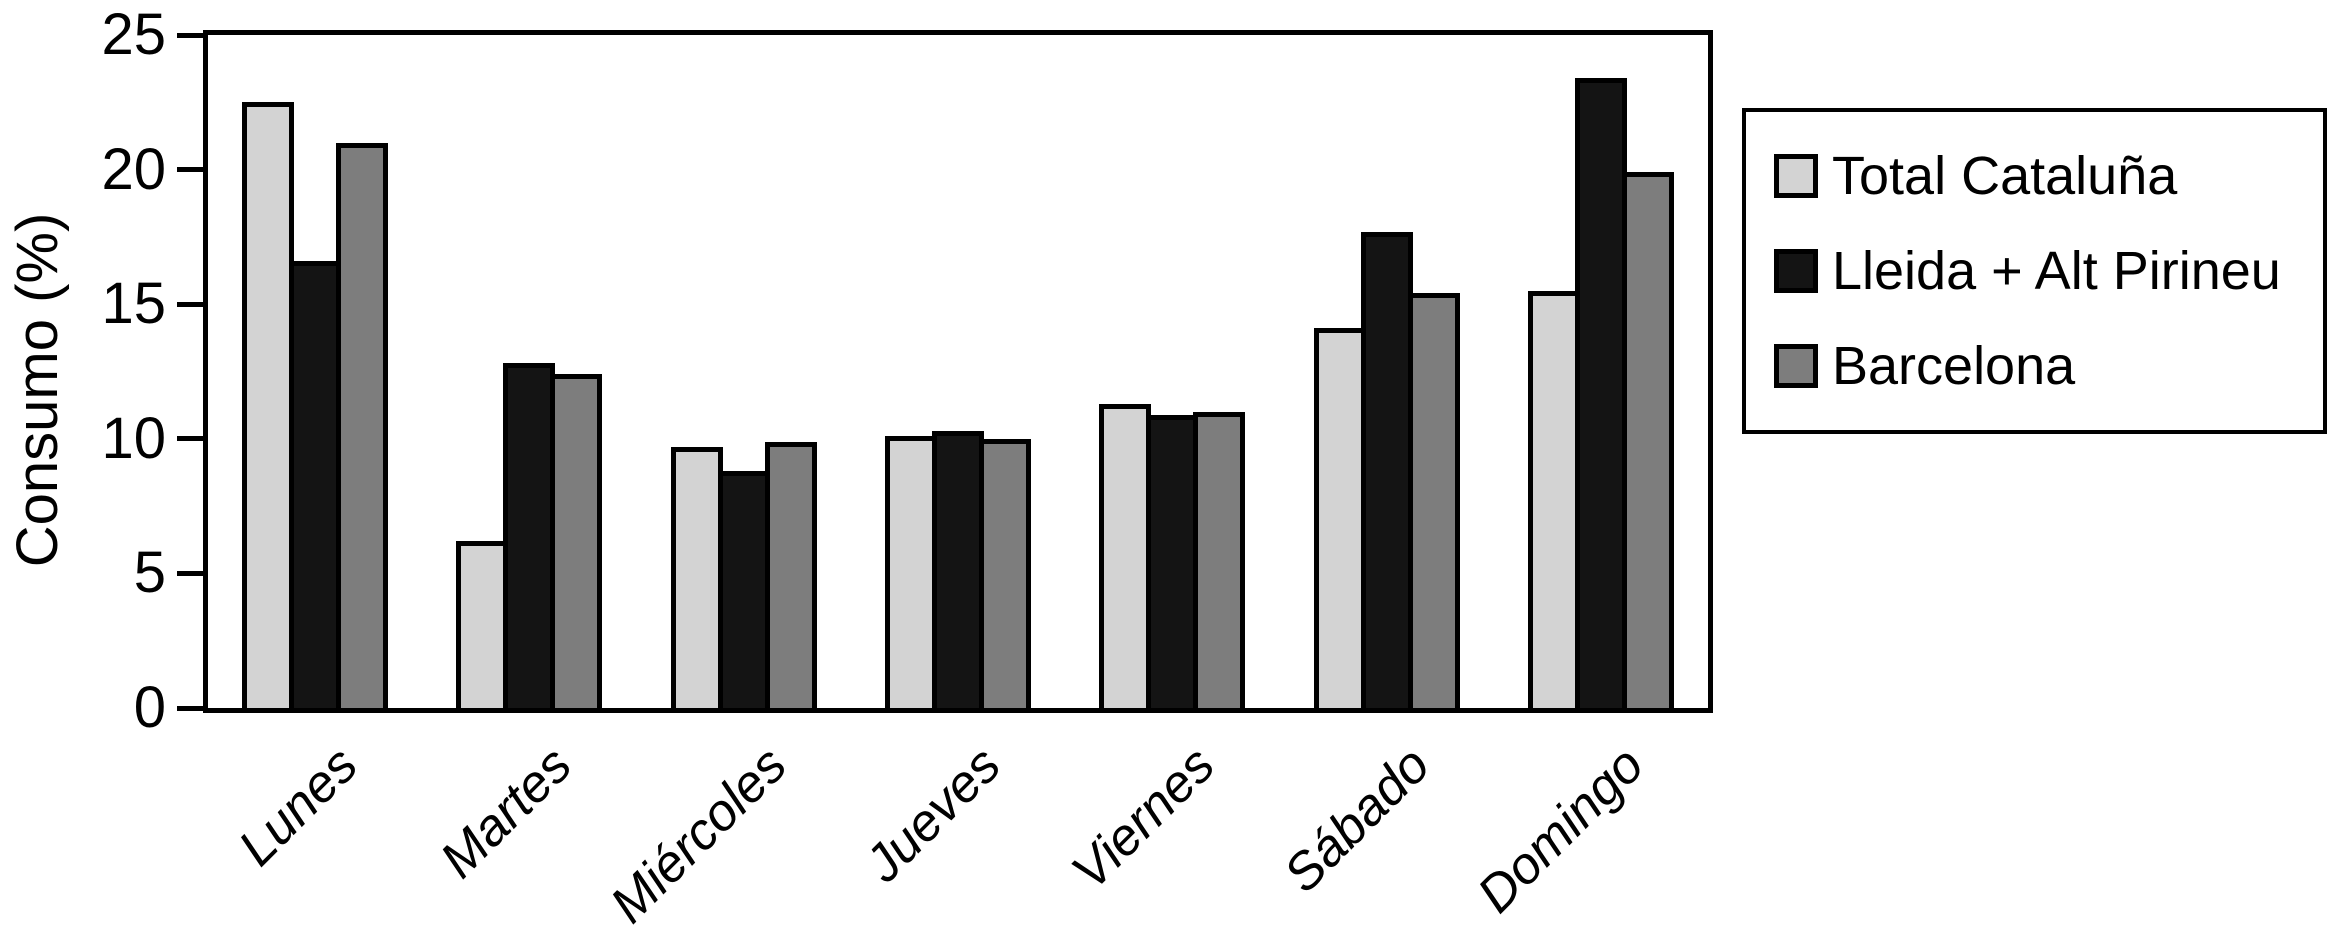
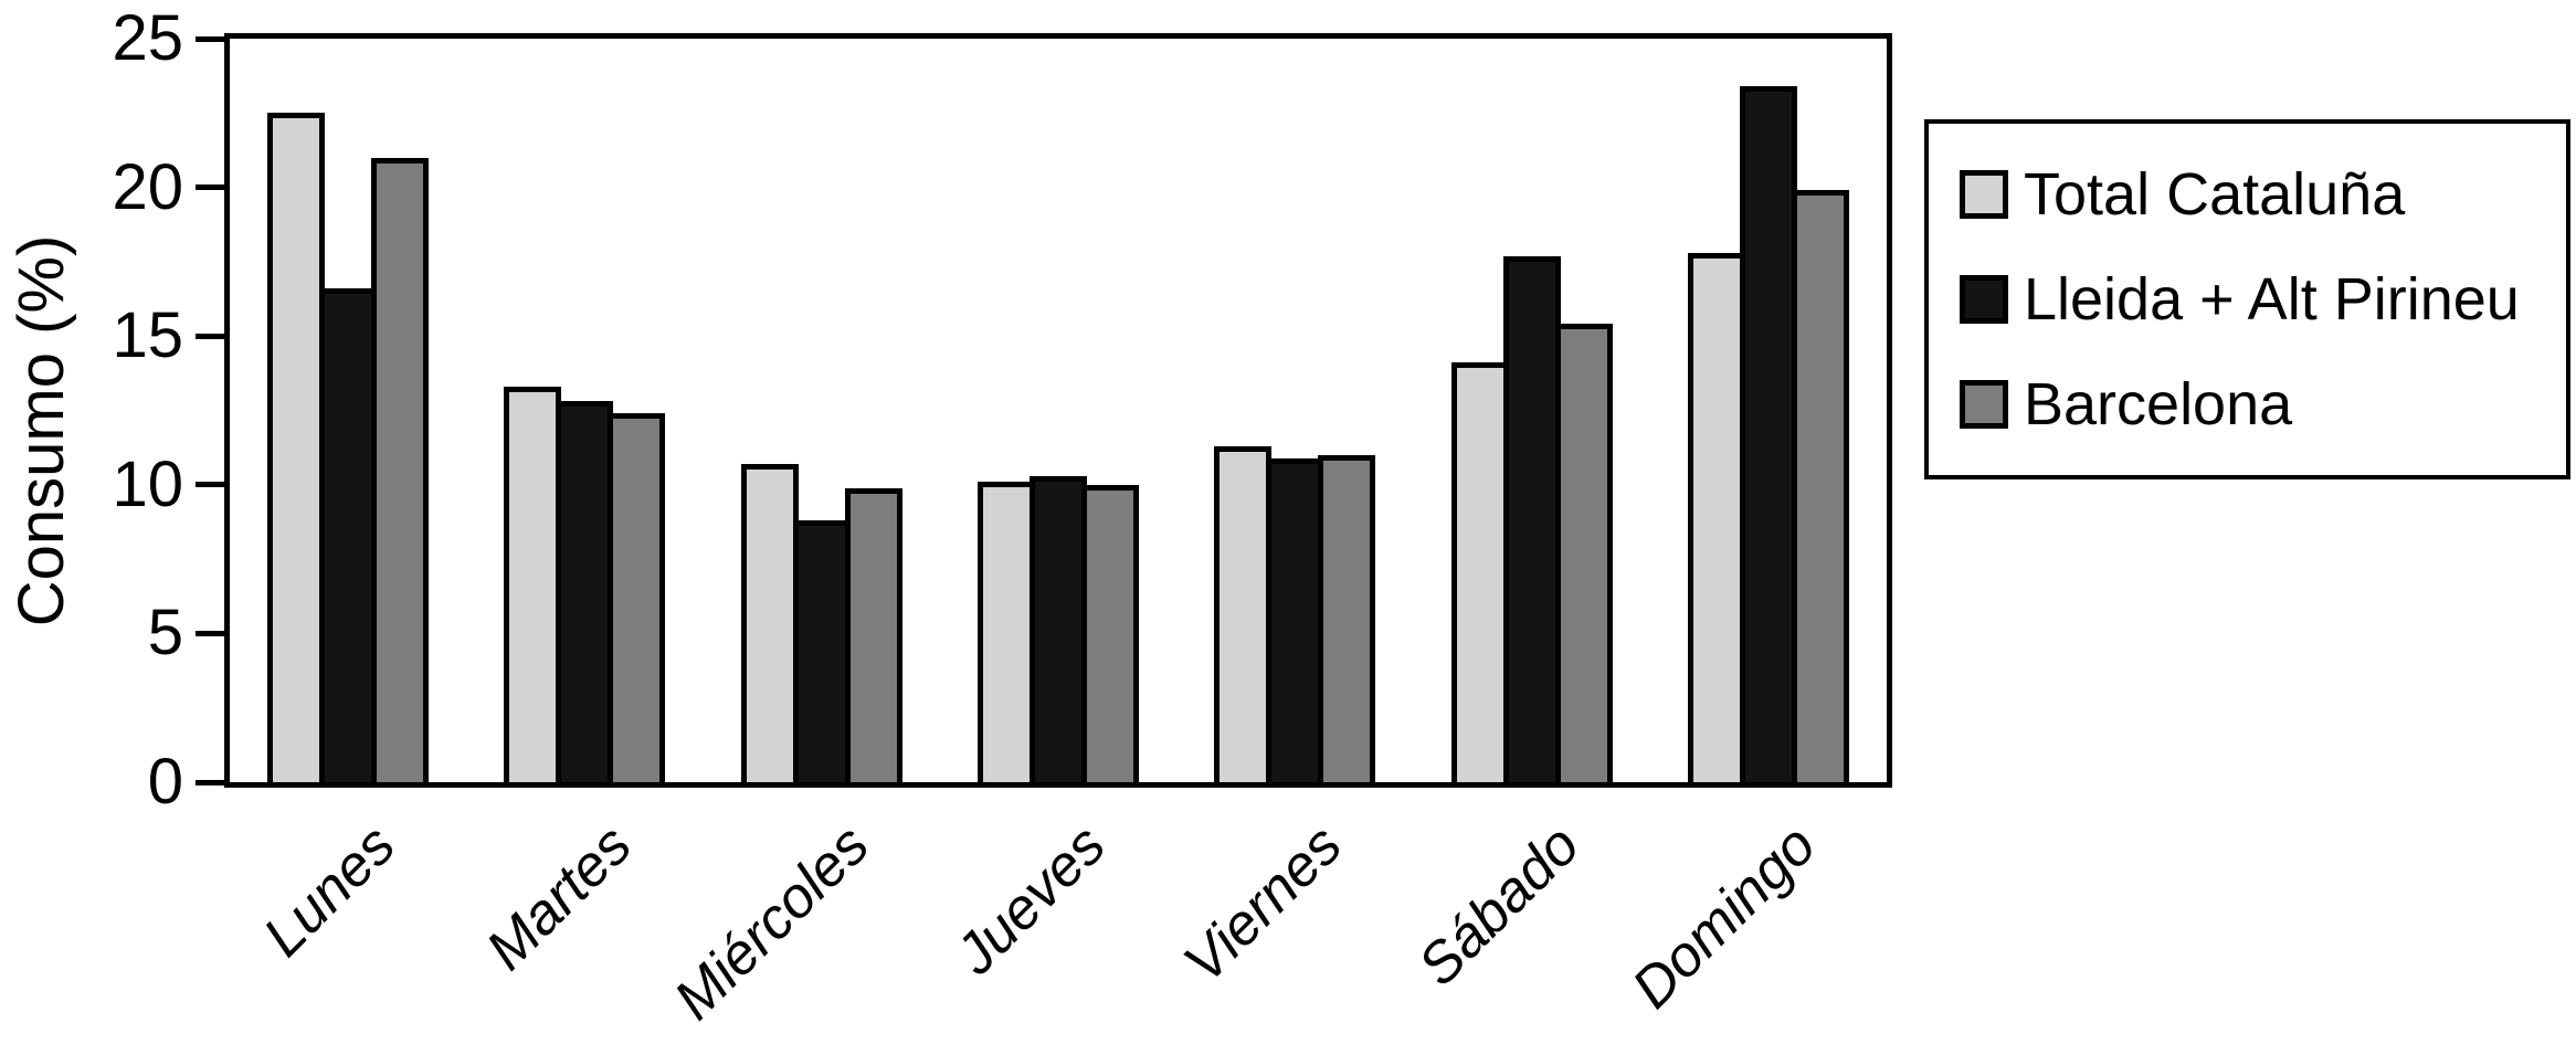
Total Cataluña/Martes: 6.2 -> 13.3
Total Cataluña/Miércoles: 9.7 -> 10.7
Total Cataluña/Domingo: 15.5 -> 17.8
